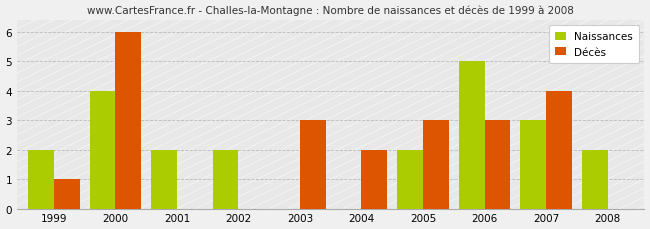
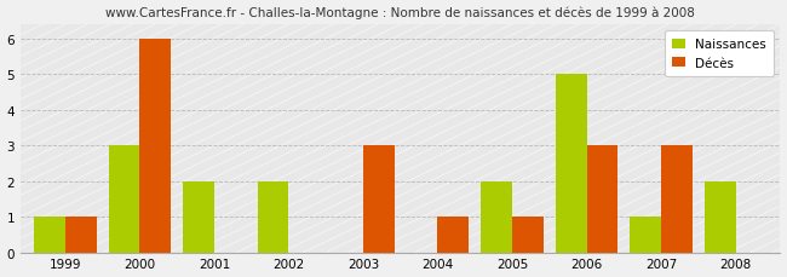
Naissances/1999: 2 -> 1
Naissances/2000: 4 -> 3
Décès/2004: 2 -> 1
Décès/2005: 3 -> 1
Naissances/2007: 3 -> 1
Décès/2007: 4 -> 3
